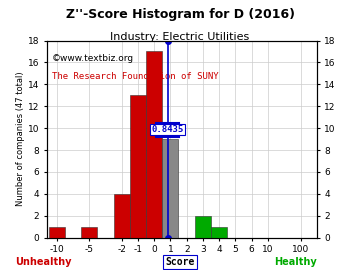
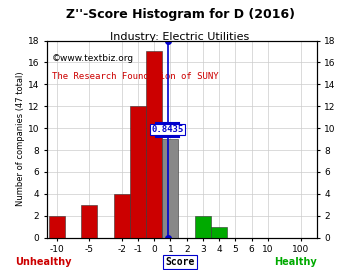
-10: 1 -> 2
-5: 1 -> 3
-1: 13 -> 12
